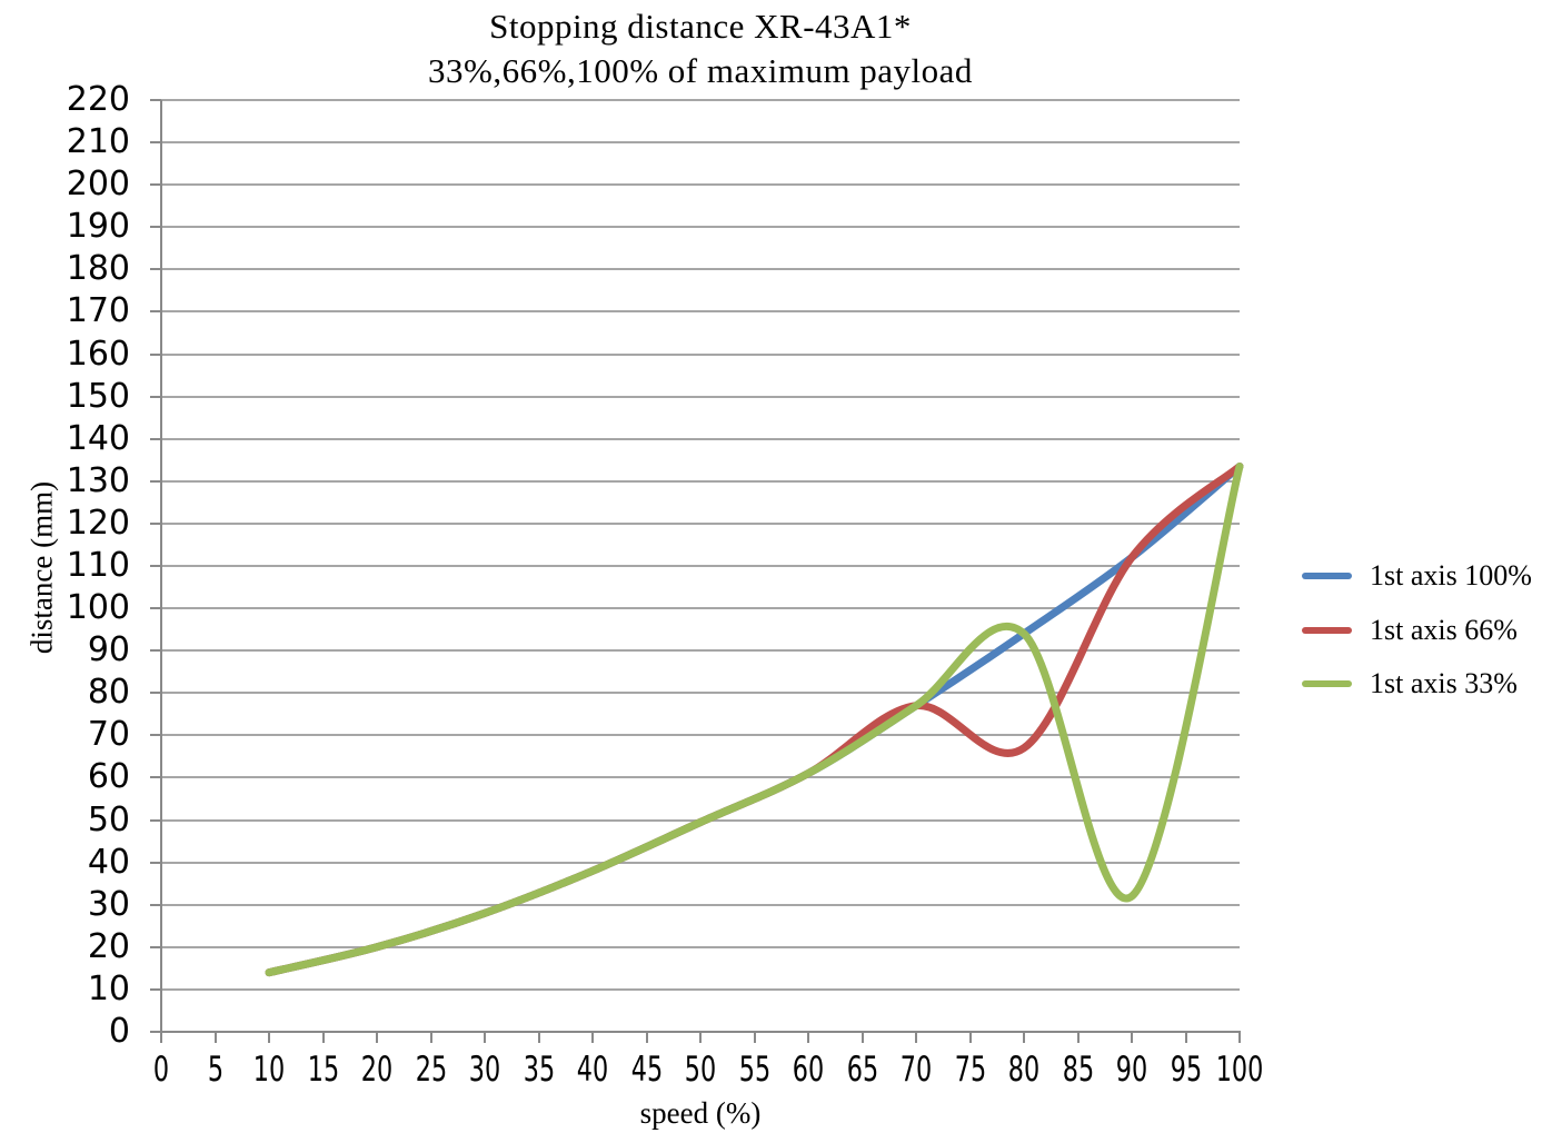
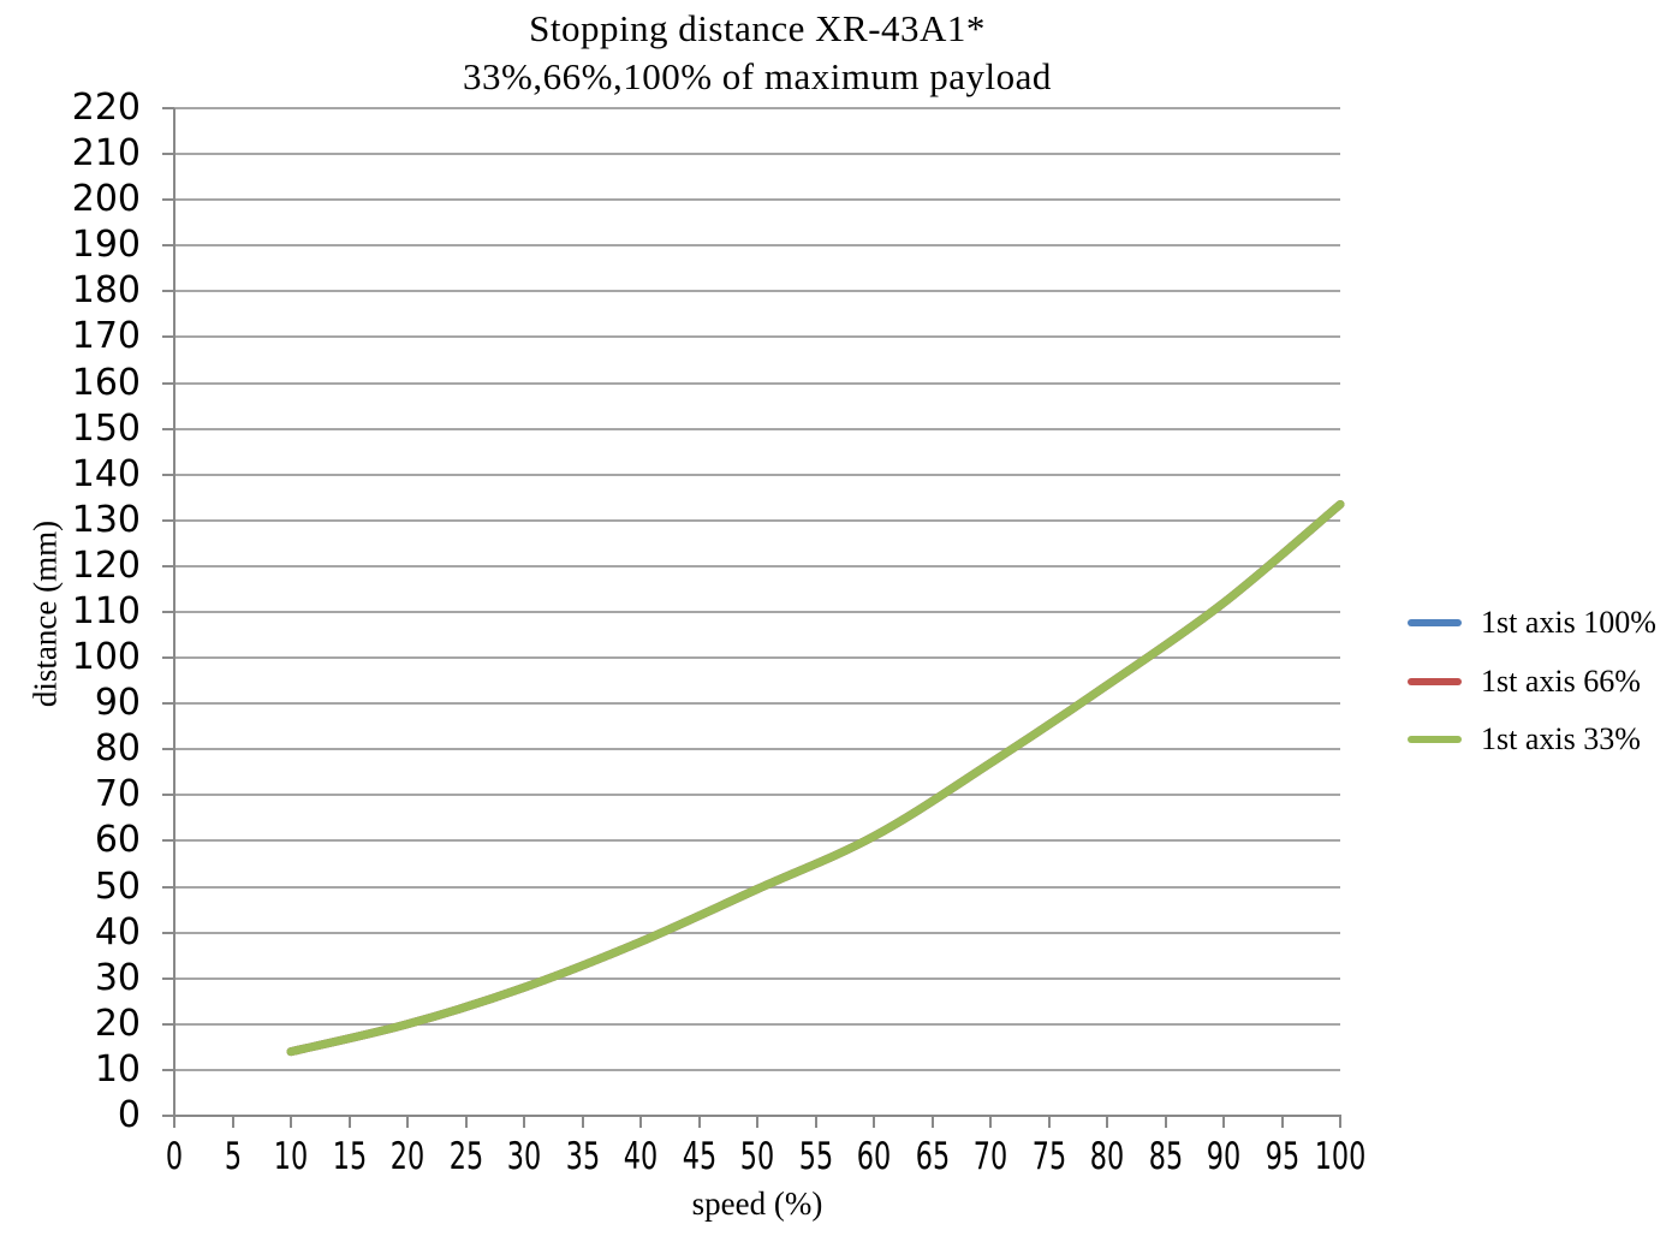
1st axis 66%/80: 67 -> 94
1st axis 33%/90: 32 -> 112
